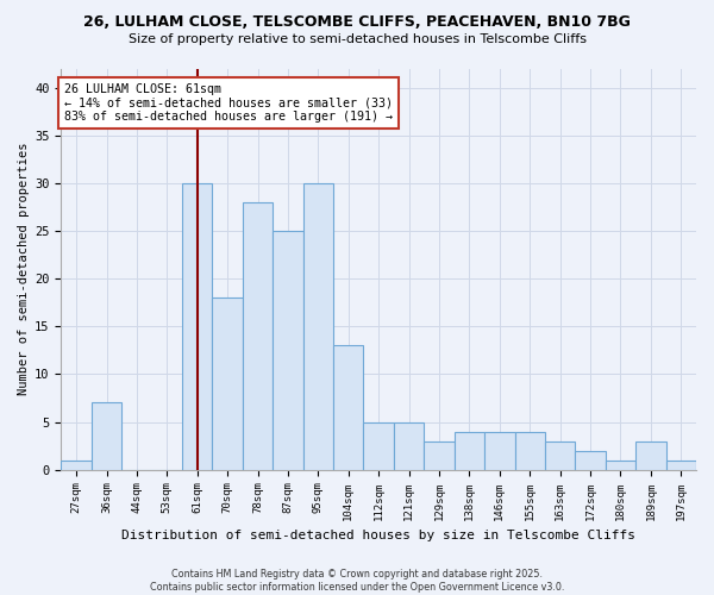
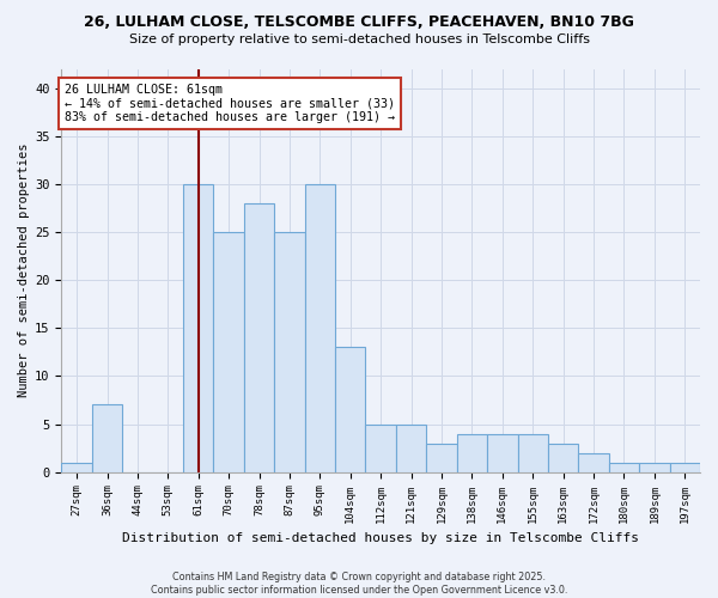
70sqm: 18 -> 25
189sqm: 3 -> 1
